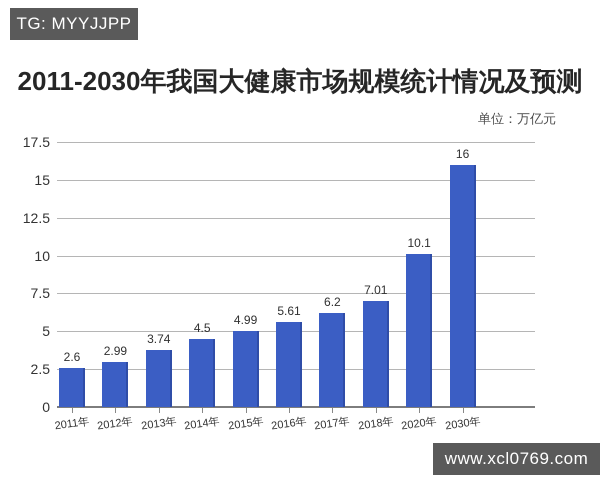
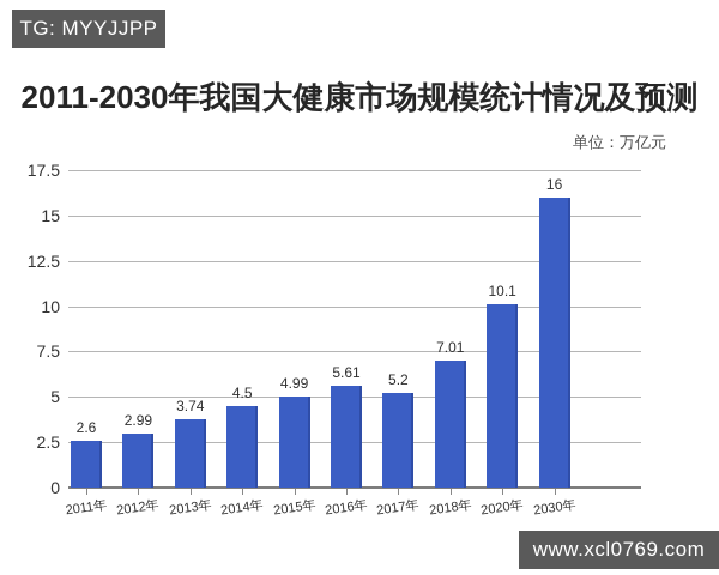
2017年: 6.2 -> 5.2
